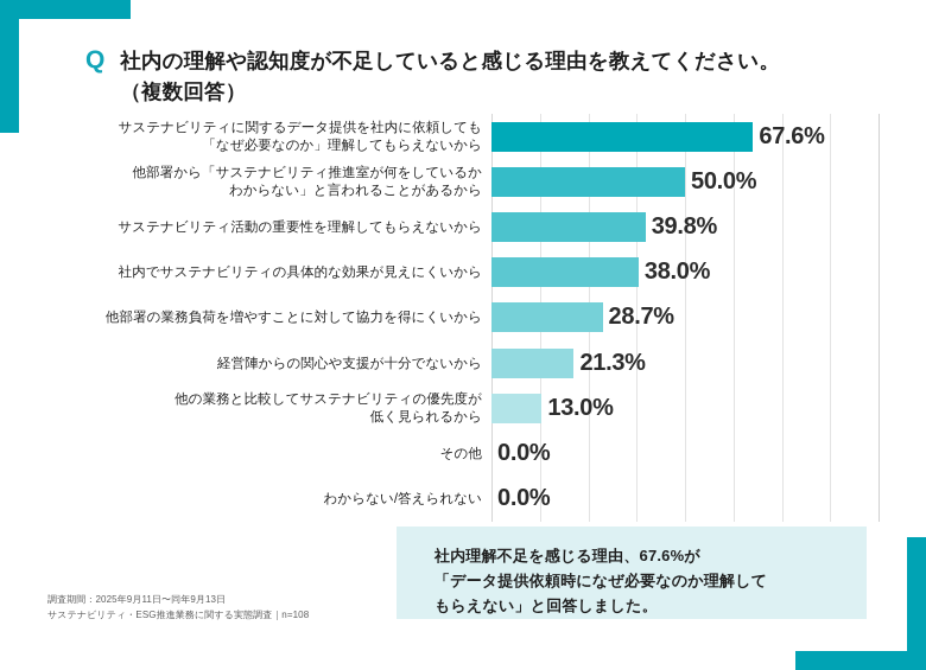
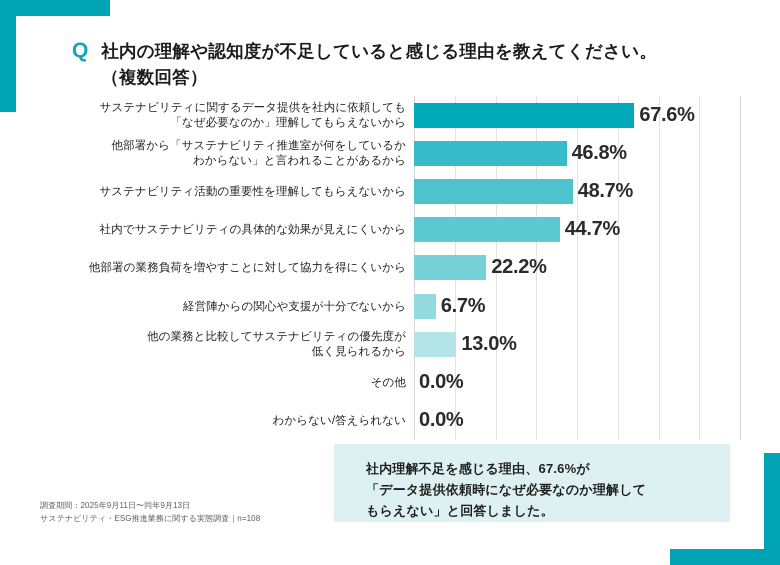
他部署から「サステナビリティ推進室が何をしているか わからない」と言われることがあるから: 50.0% -> 46.8%
サステナビリティ活動の重要性を理解してもらえないから: 39.8% -> 48.7%
社内でサステナビリティの具体的な効果が見えにくいから: 38.0% -> 44.7%
他部署の業務負荷を増やすことに対して協力を得にくいから: 28.7% -> 22.2%
経営陣からの関心や支援が十分でないから: 21.3% -> 6.7%
